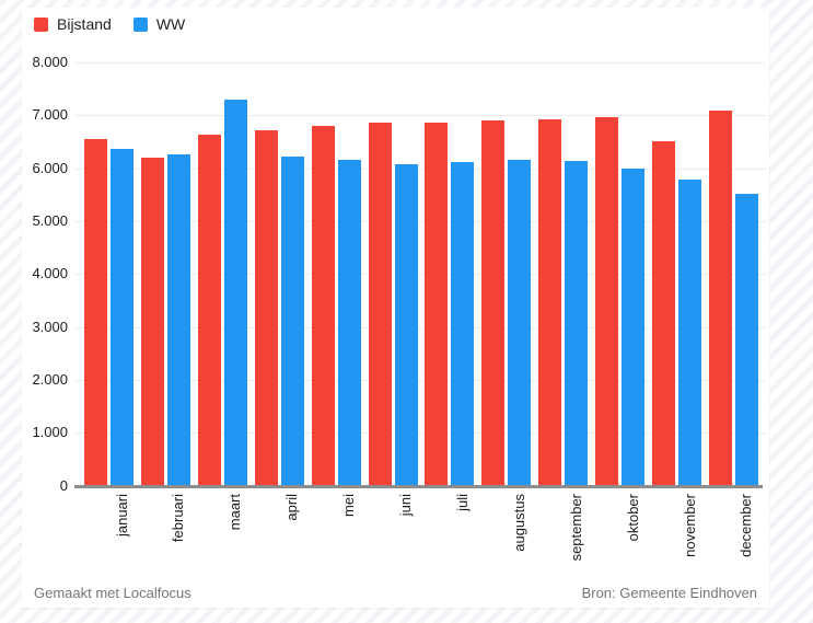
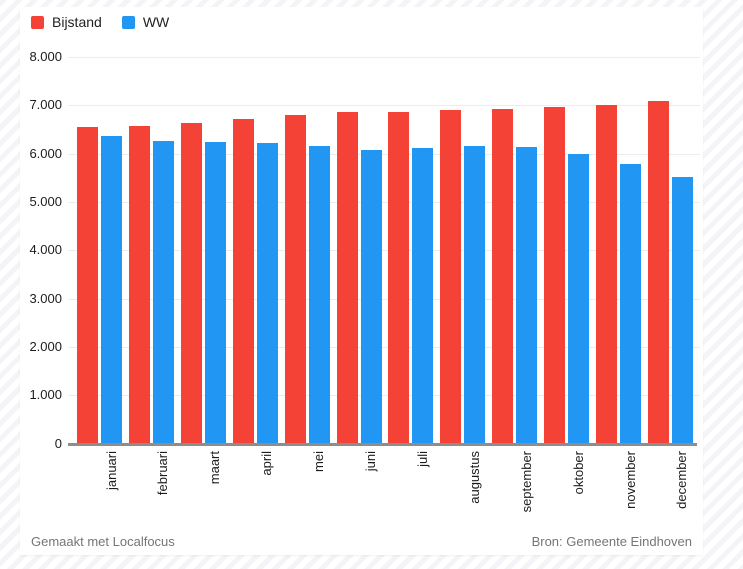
Bijstand/februari: 6200 -> 6600
WW/maart: 7300 -> 6200
Bijstand/november: 6500 -> 7000
